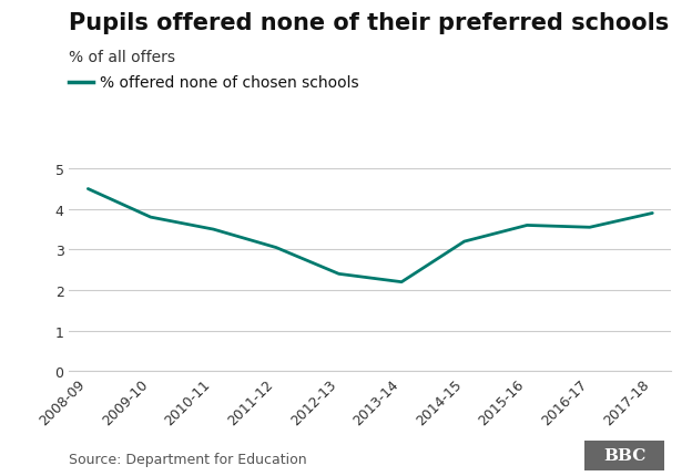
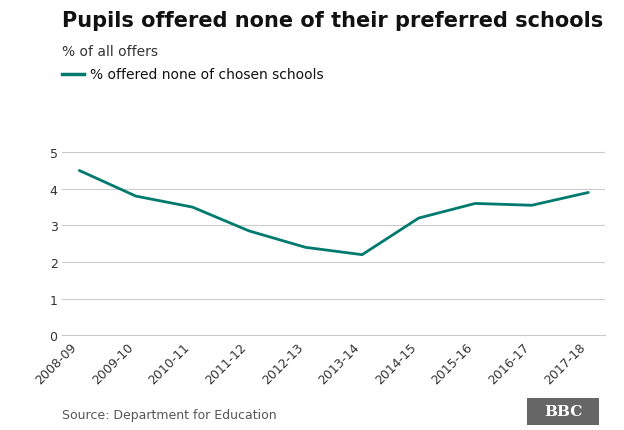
2011-12: 3.05 -> 2.85
